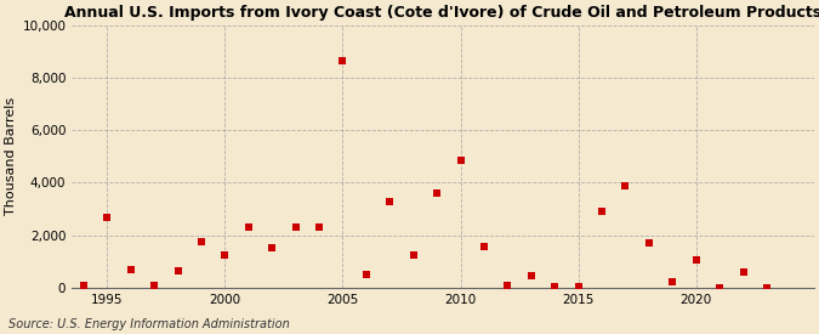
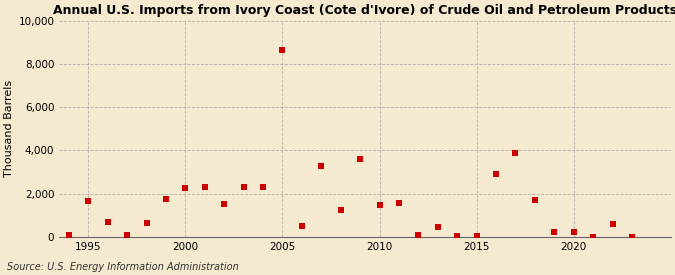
1995: 2,700 -> 1,650
2000: 1,250 -> 2,250
2010: 4,850 -> 1,450
2020: 1,050 -> 200
